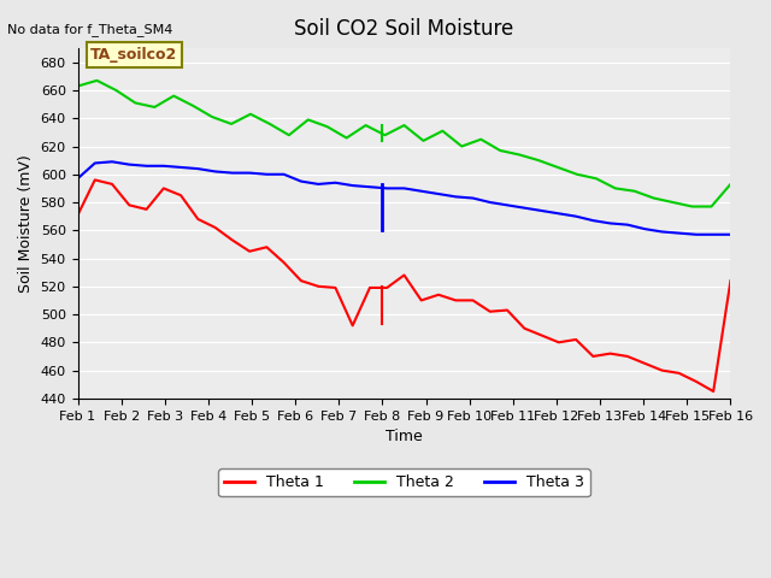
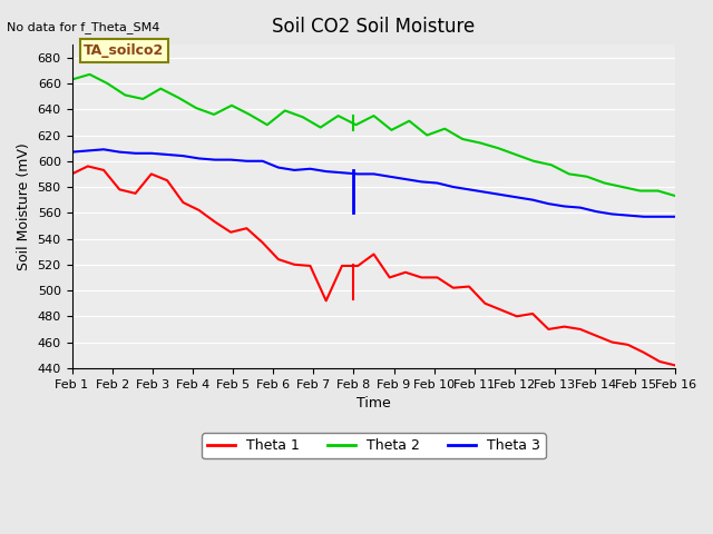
Theta 1/Feb 1: 571 -> 590
Theta 3/Feb 1: 597 -> 607
Theta 1/Feb 16: 524 -> 442
Theta 2/Feb 16: 593 -> 573
